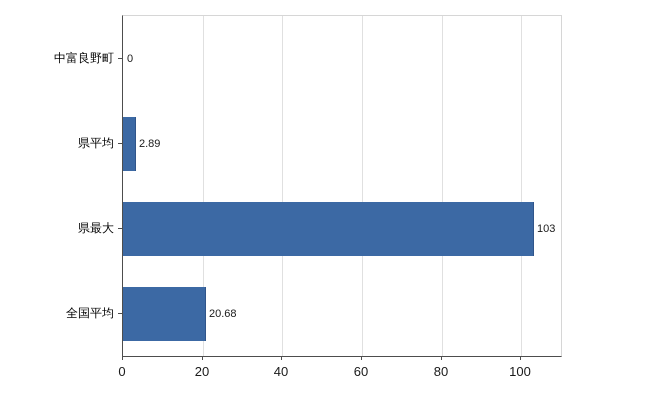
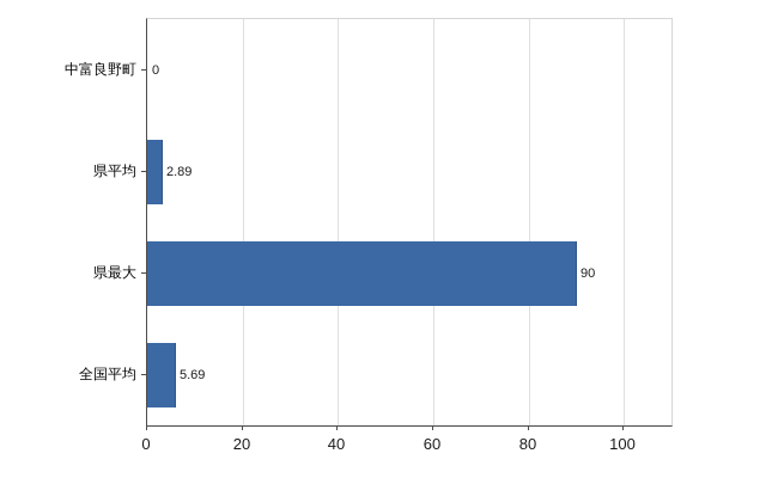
県最大: 103 -> 90
全国平均: 20.68 -> 5.69
